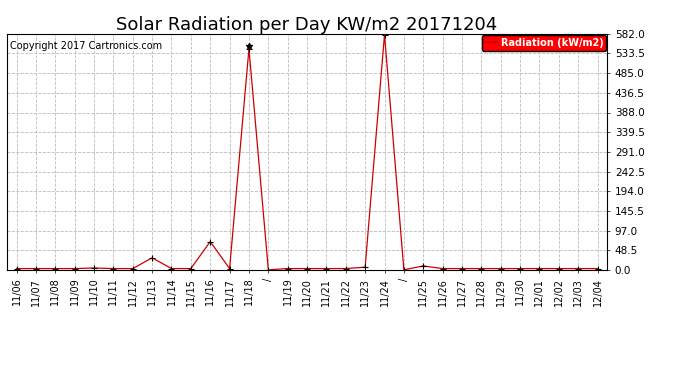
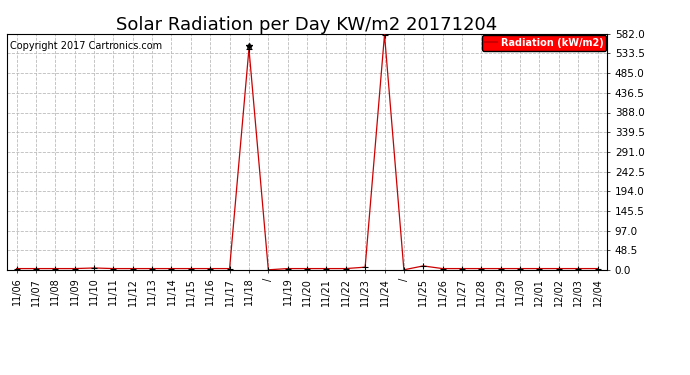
11/13: 30 -> 4
11/16: 70 -> 4
